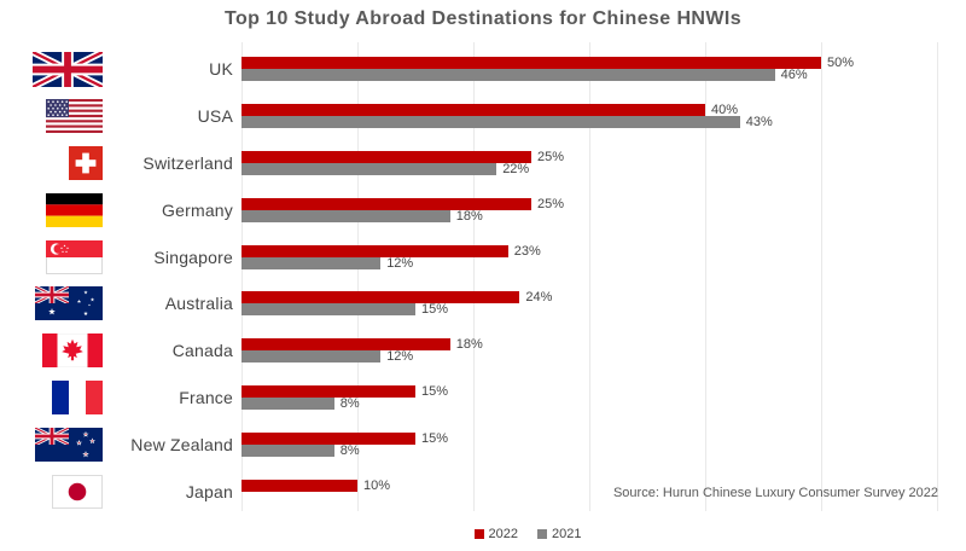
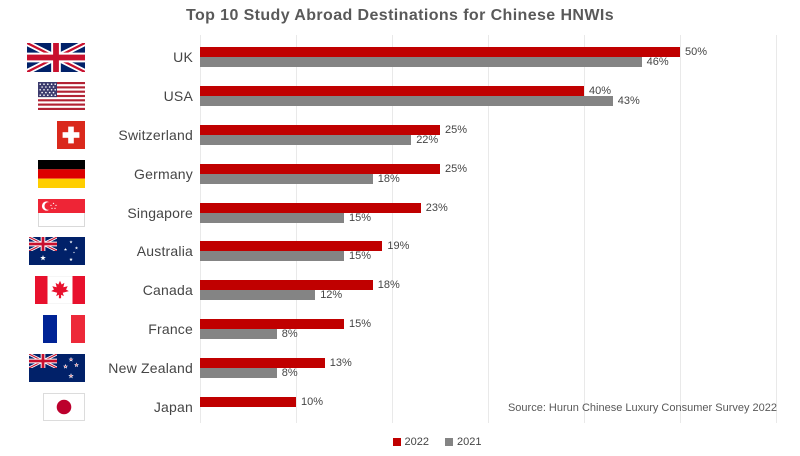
2021/Singapore: 12% -> 15%
2022/Australia: 24% -> 19%
2022/New Zealand: 15% -> 13%
